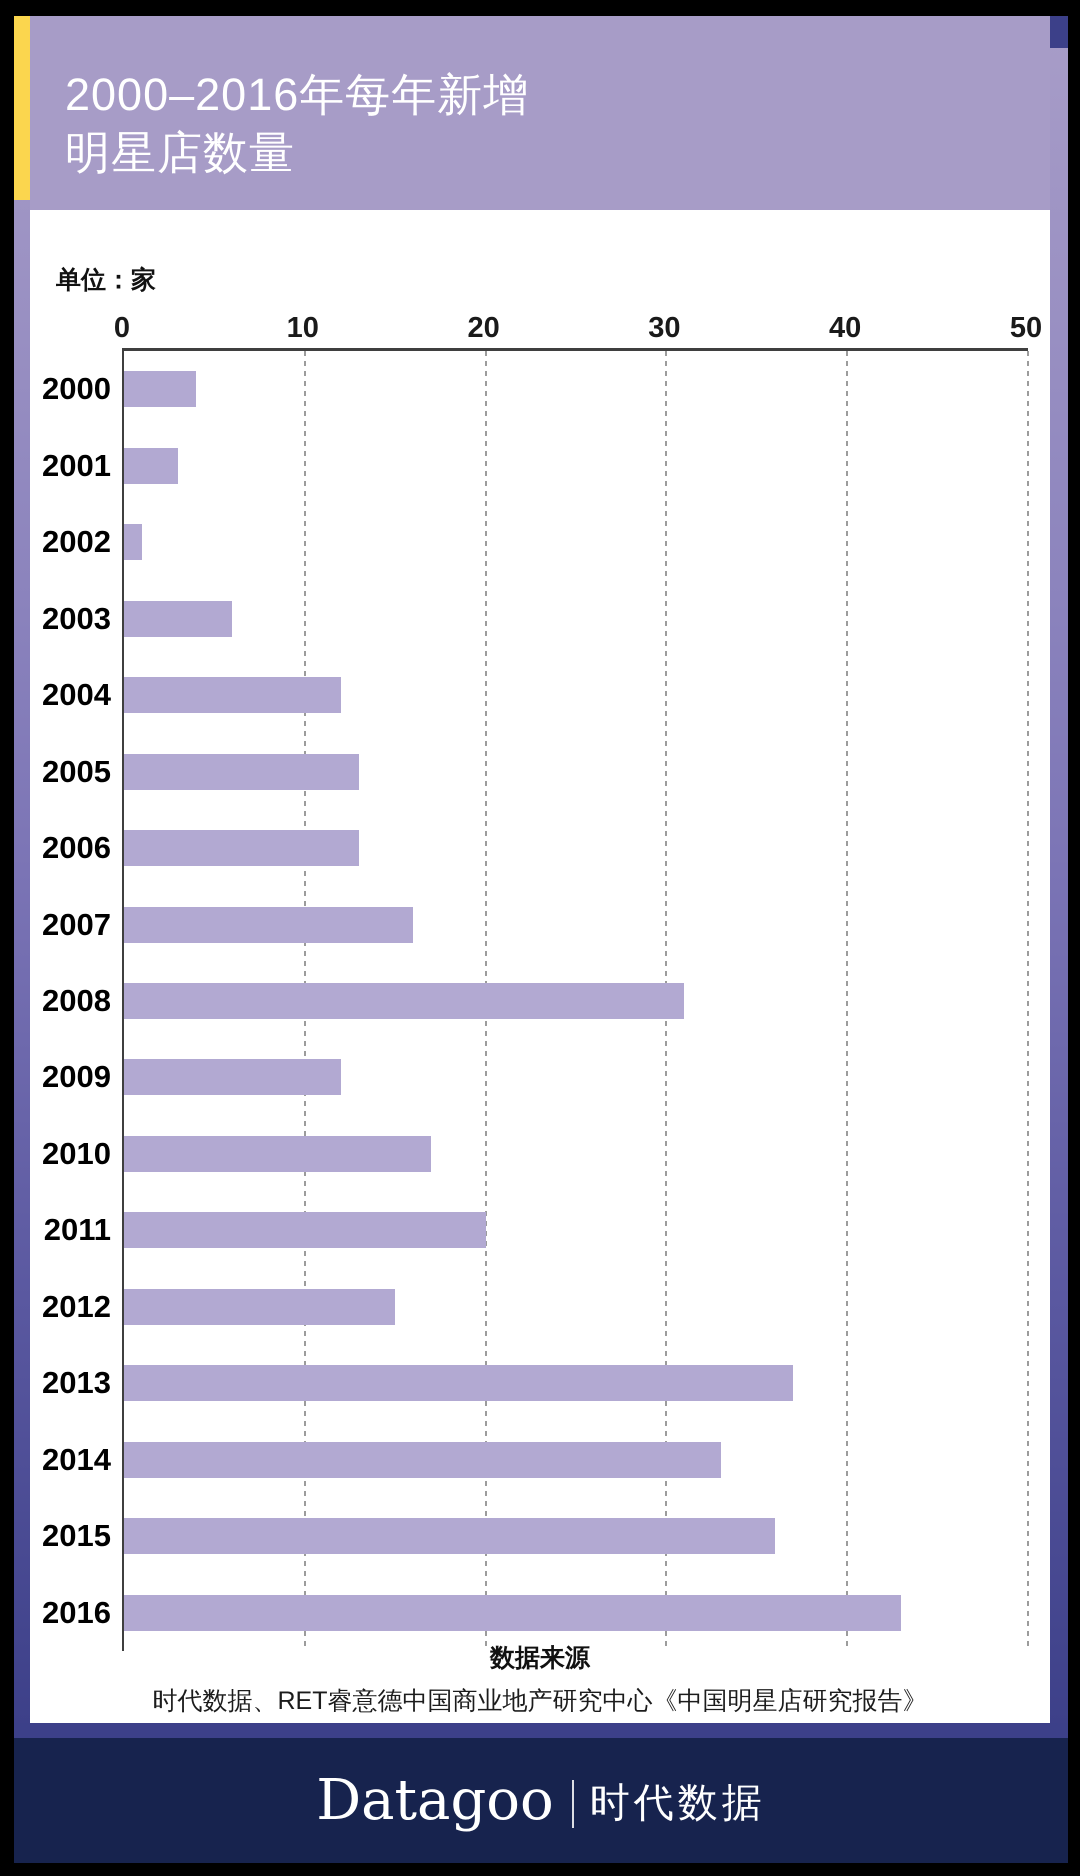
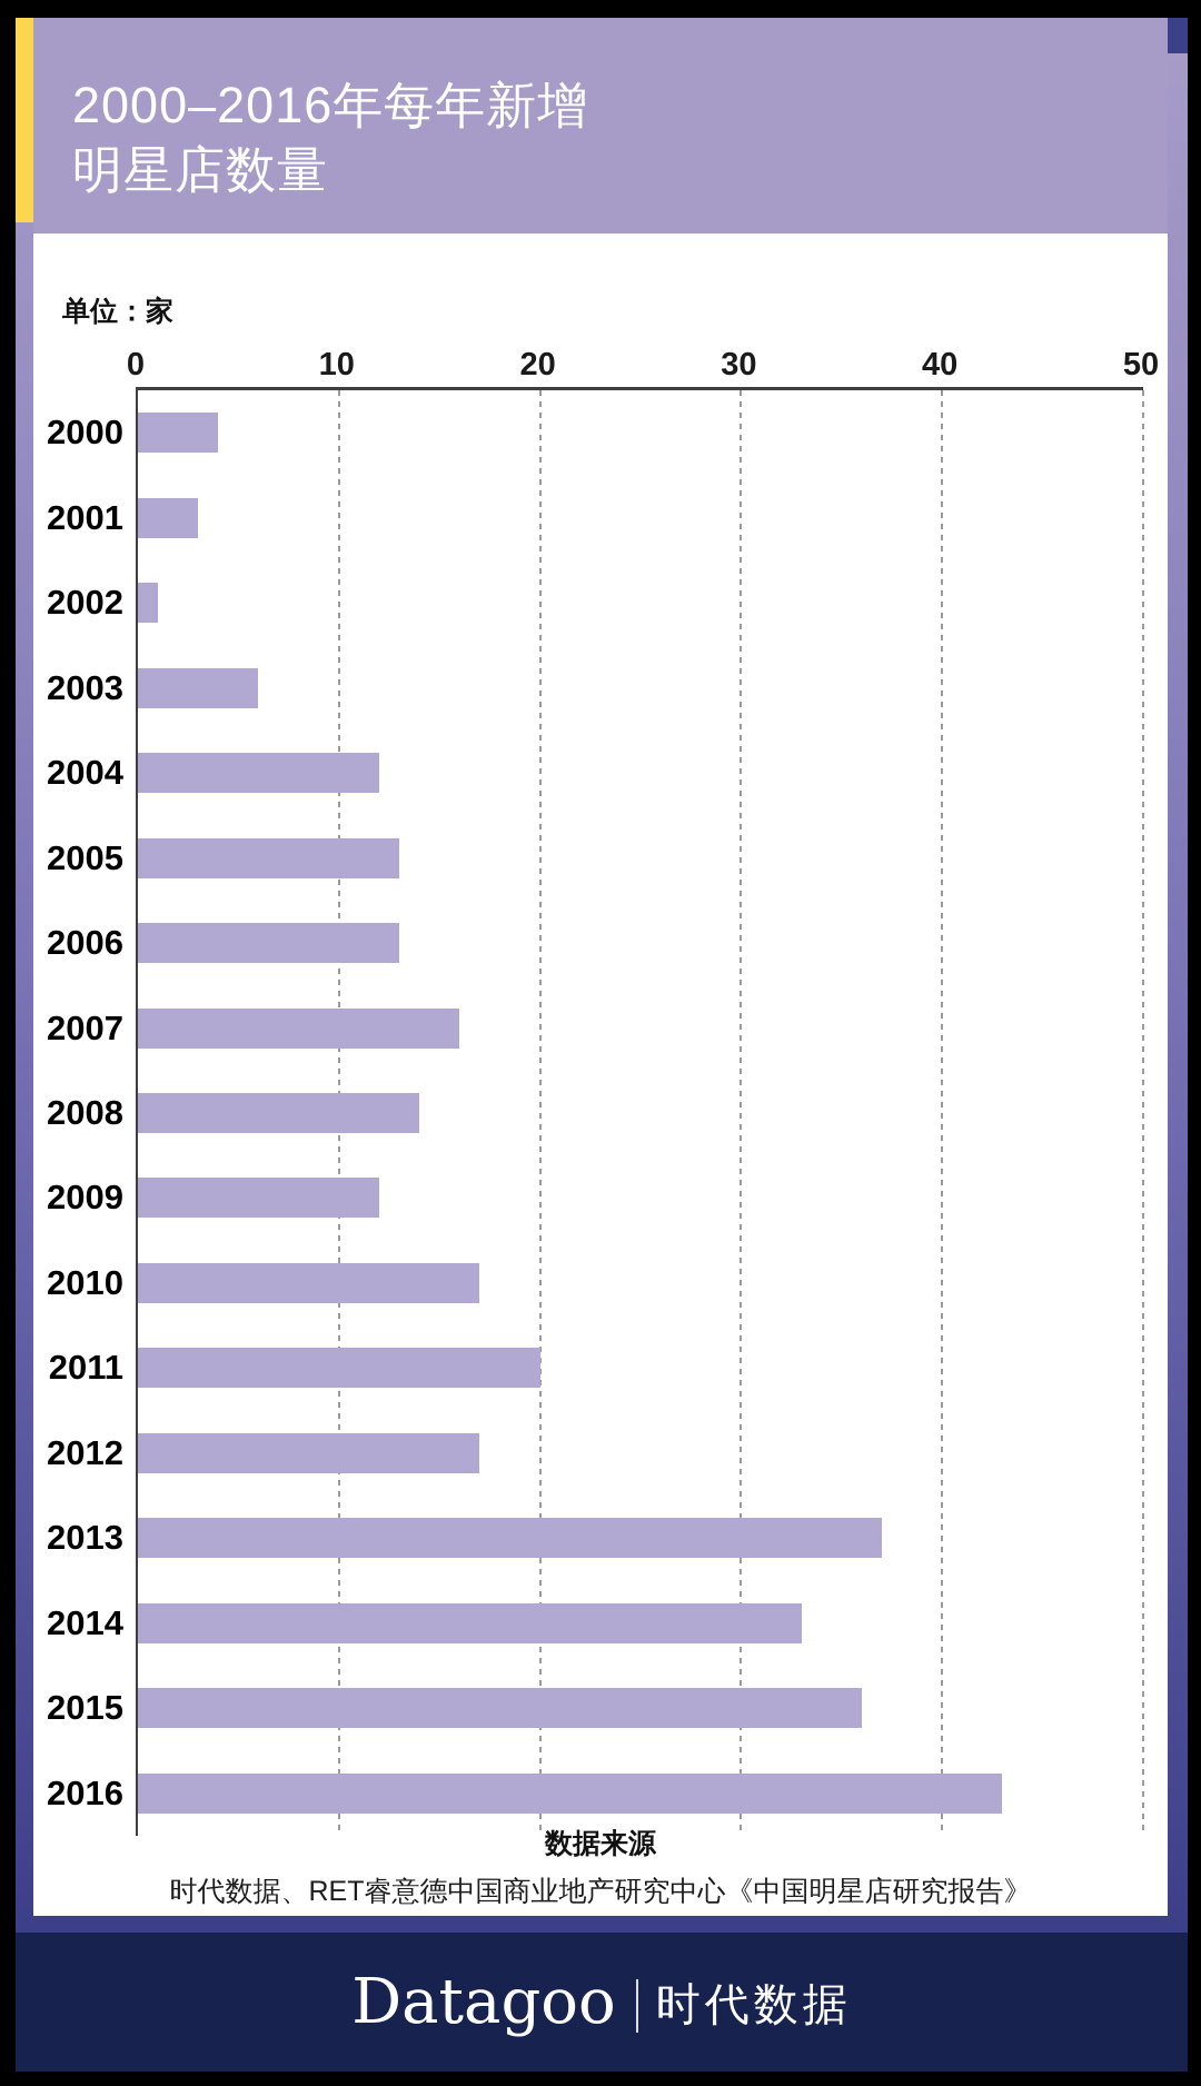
2008: 31 -> 14
2012: 15 -> 17
